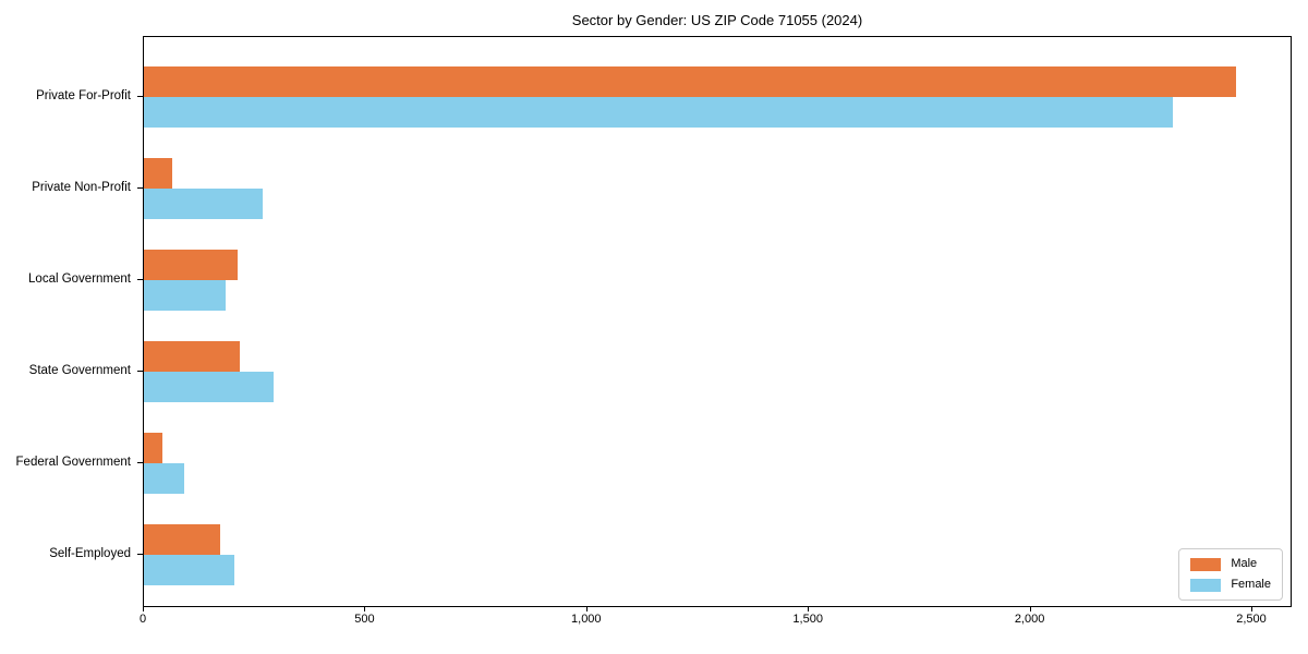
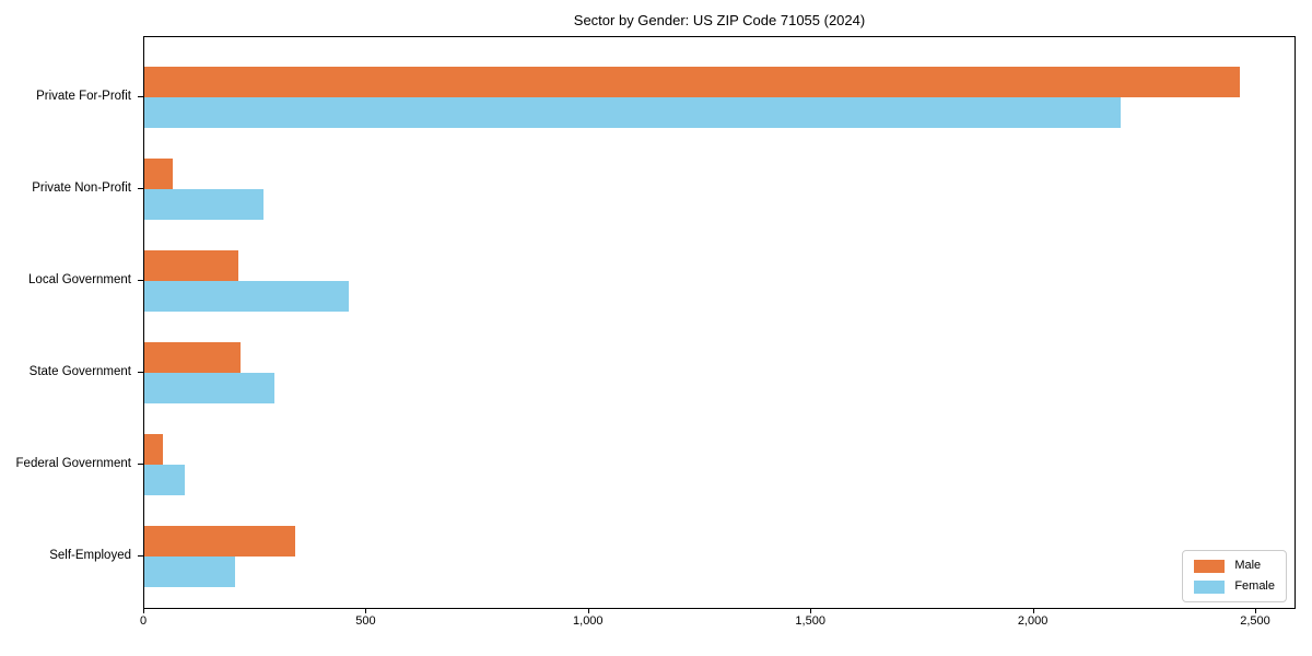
Female/Private For-Profit: 2330 -> 2200
Female/Local Government: 180 -> 460
Male/Self-Employed: 170 -> 340
